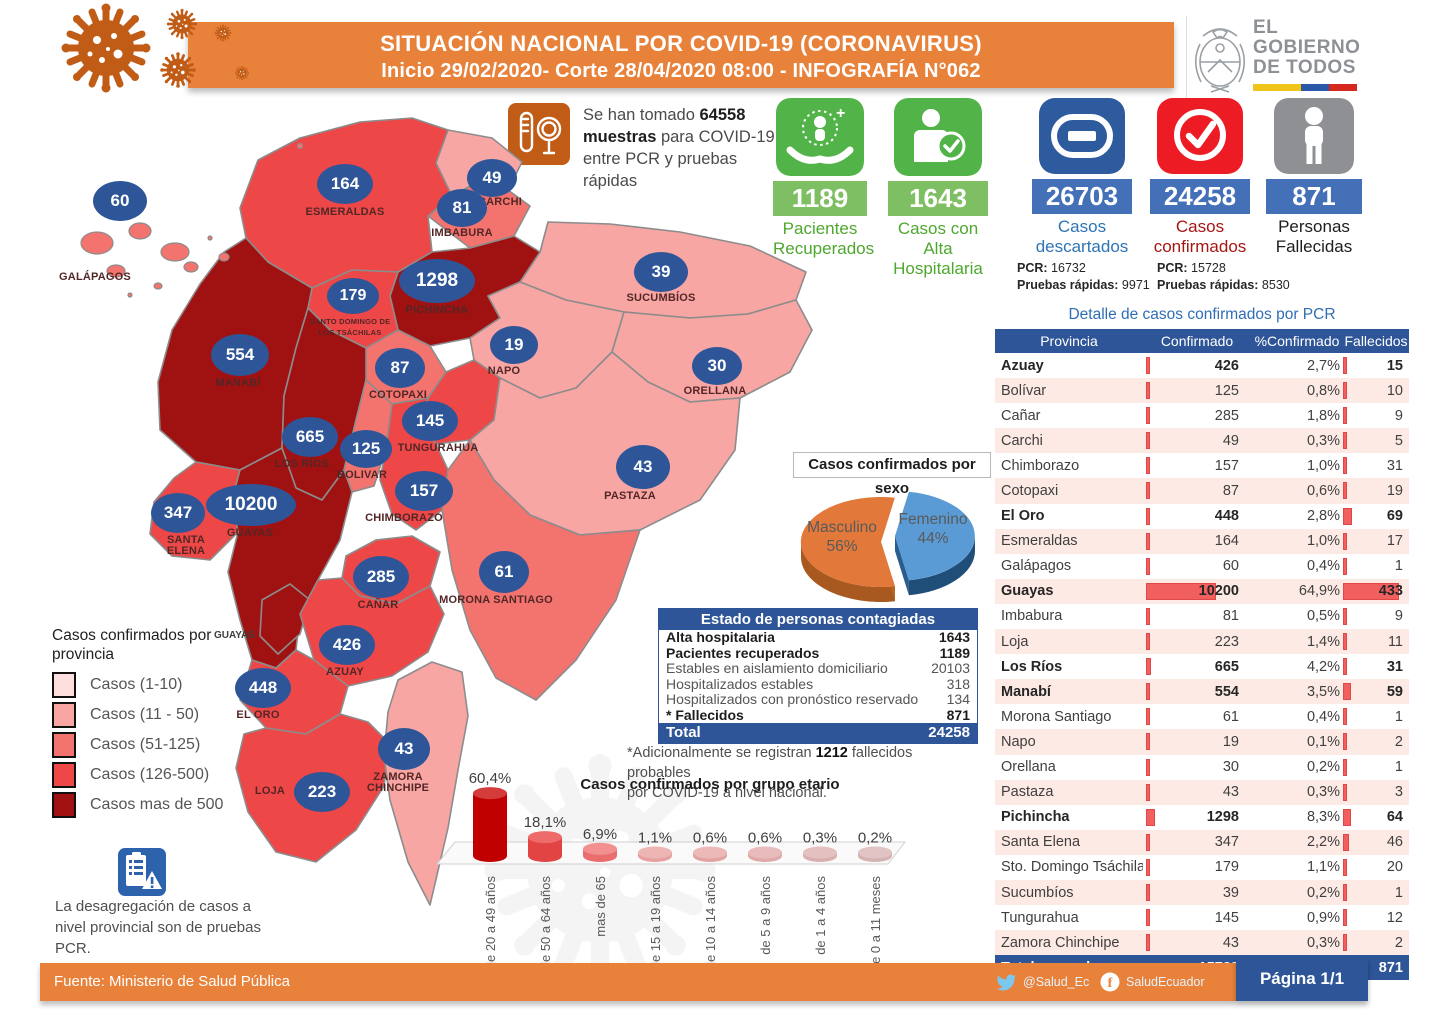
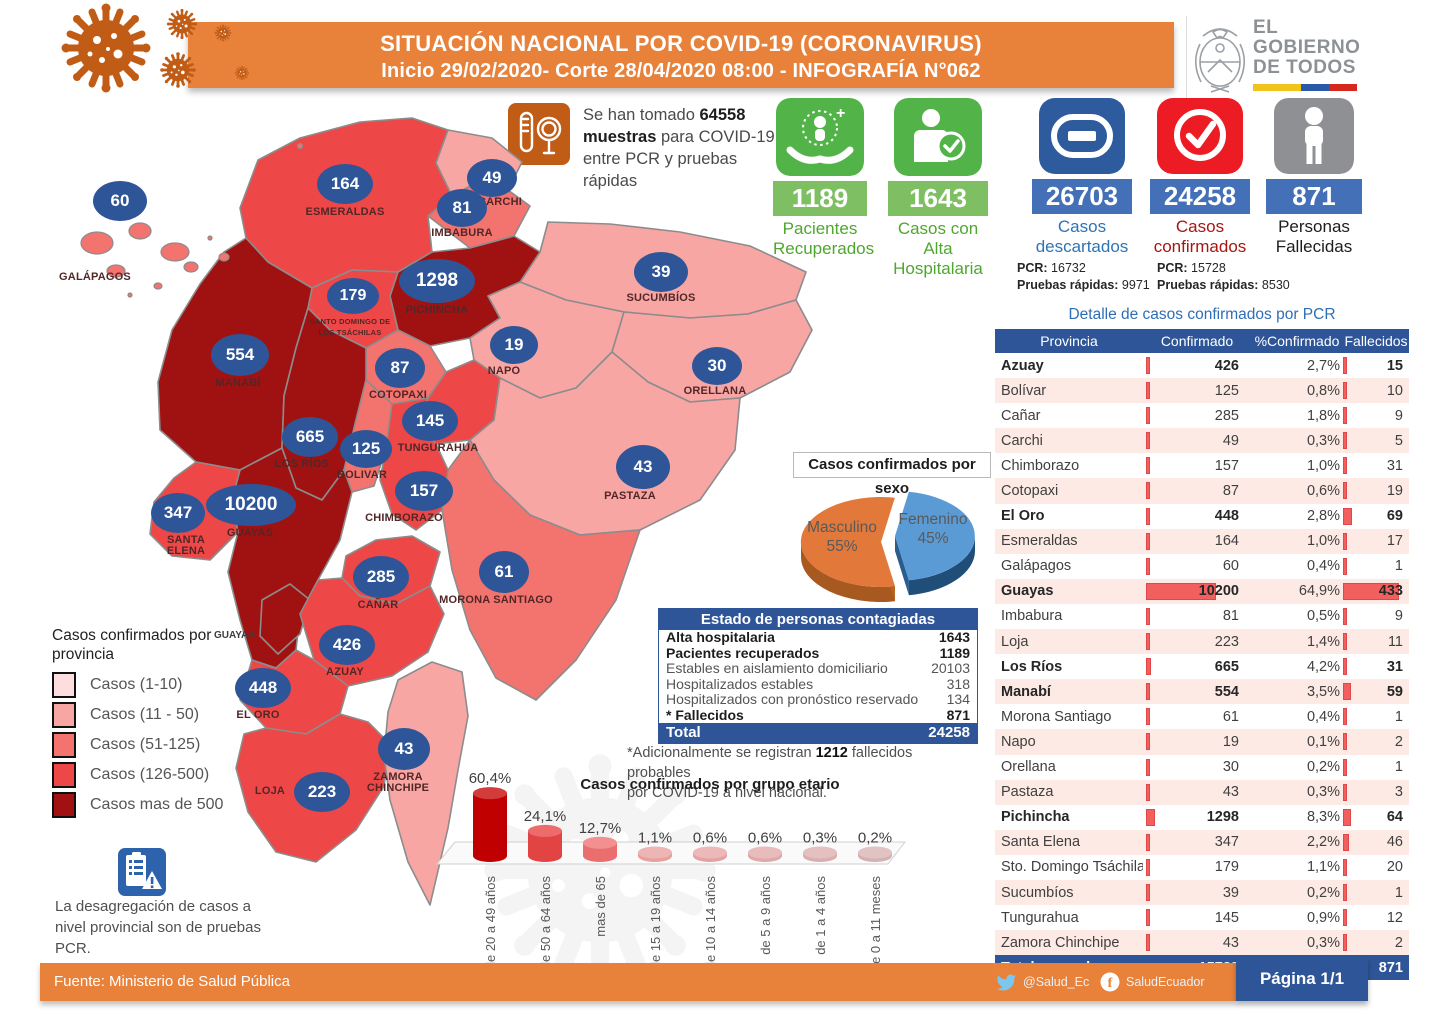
Casos confirmados por sexo/Masculino: 56% -> 55%
Casos confirmados por sexo/Femenino: 44% -> 45%
Casos confirmados por grupo etario/de 50 a 64 años: 18,1% -> 24,1%
Casos confirmados por grupo etario/mas de 65: 6,9% -> 12,7%
